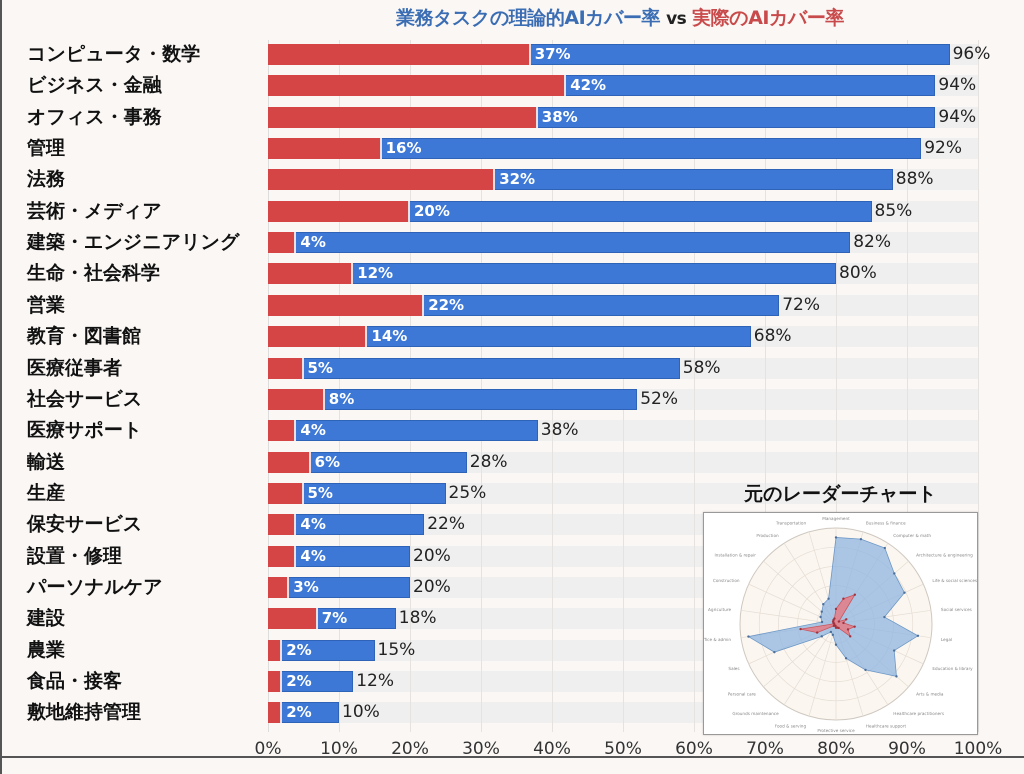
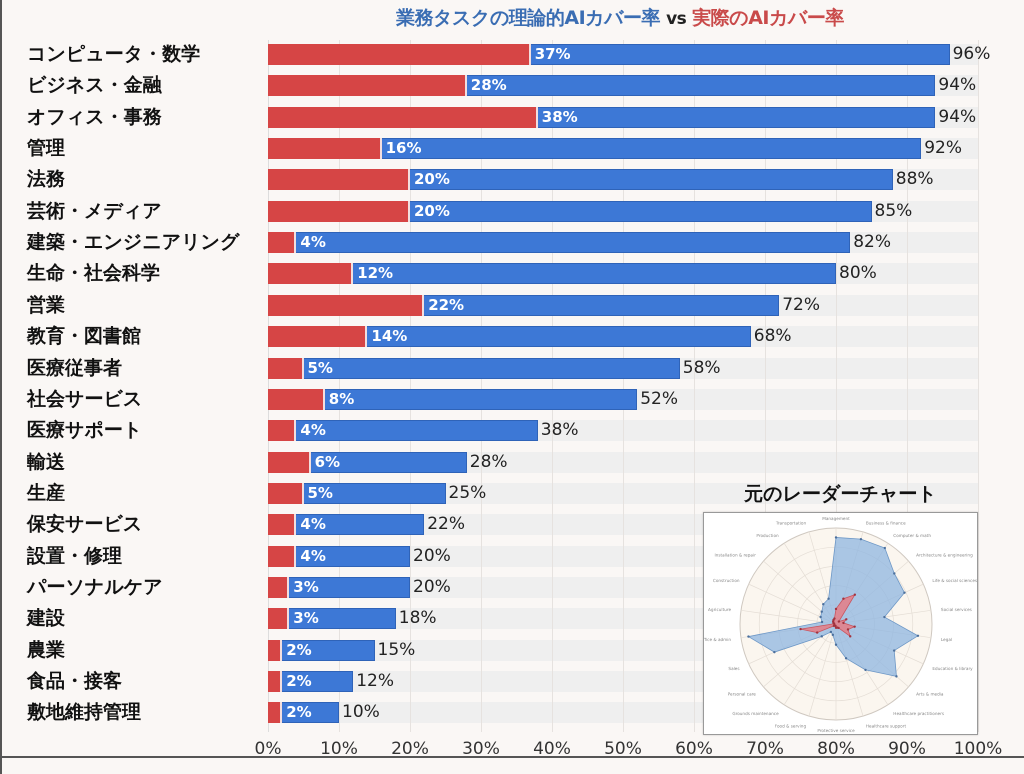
業務タスクの理論的AIカバー率 vs 実際のAIカバー率/実際のAIカバー率/ビジネス・金融: 42% -> 28%
業務タスクの理論的AIカバー率 vs 実際のAIカバー率/実際のAIカバー率/法務: 32% -> 20%
業務タスクの理論的AIカバー率 vs 実際のAIカバー率/実際のAIカバー率/建設: 7% -> 3%
